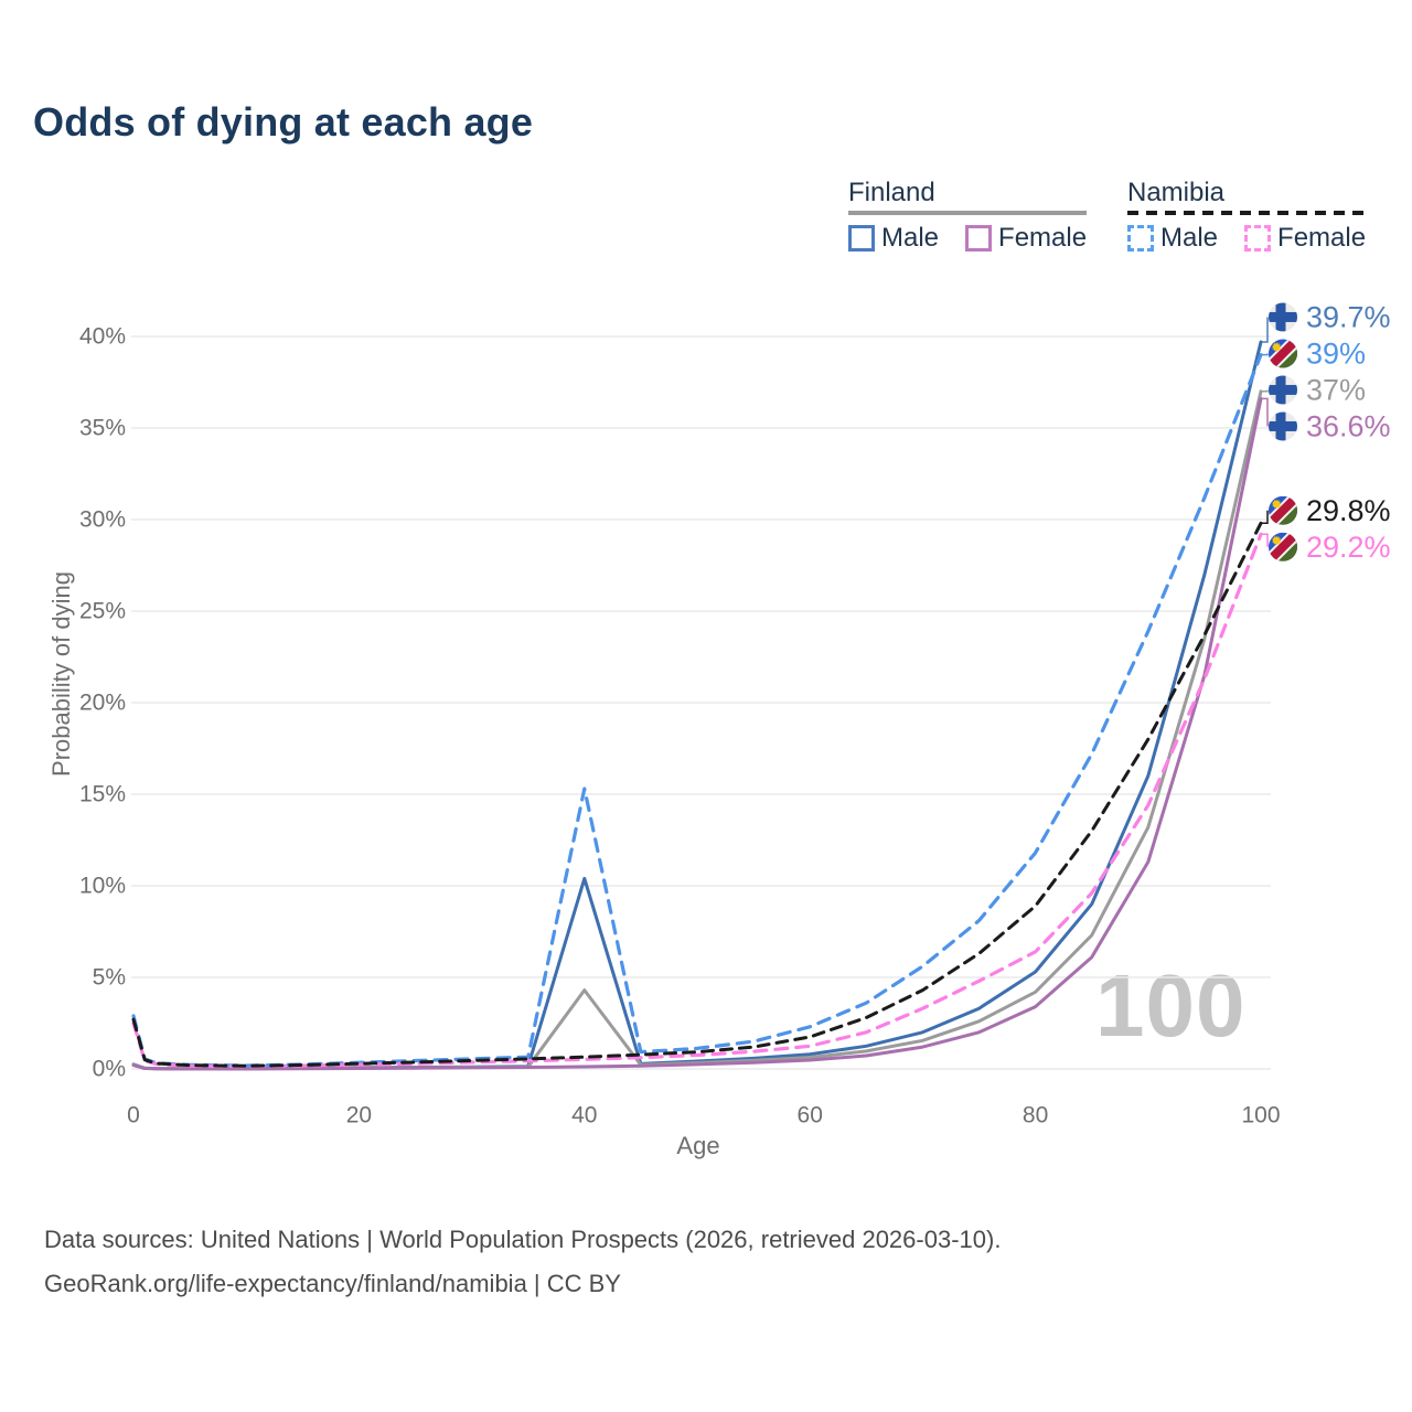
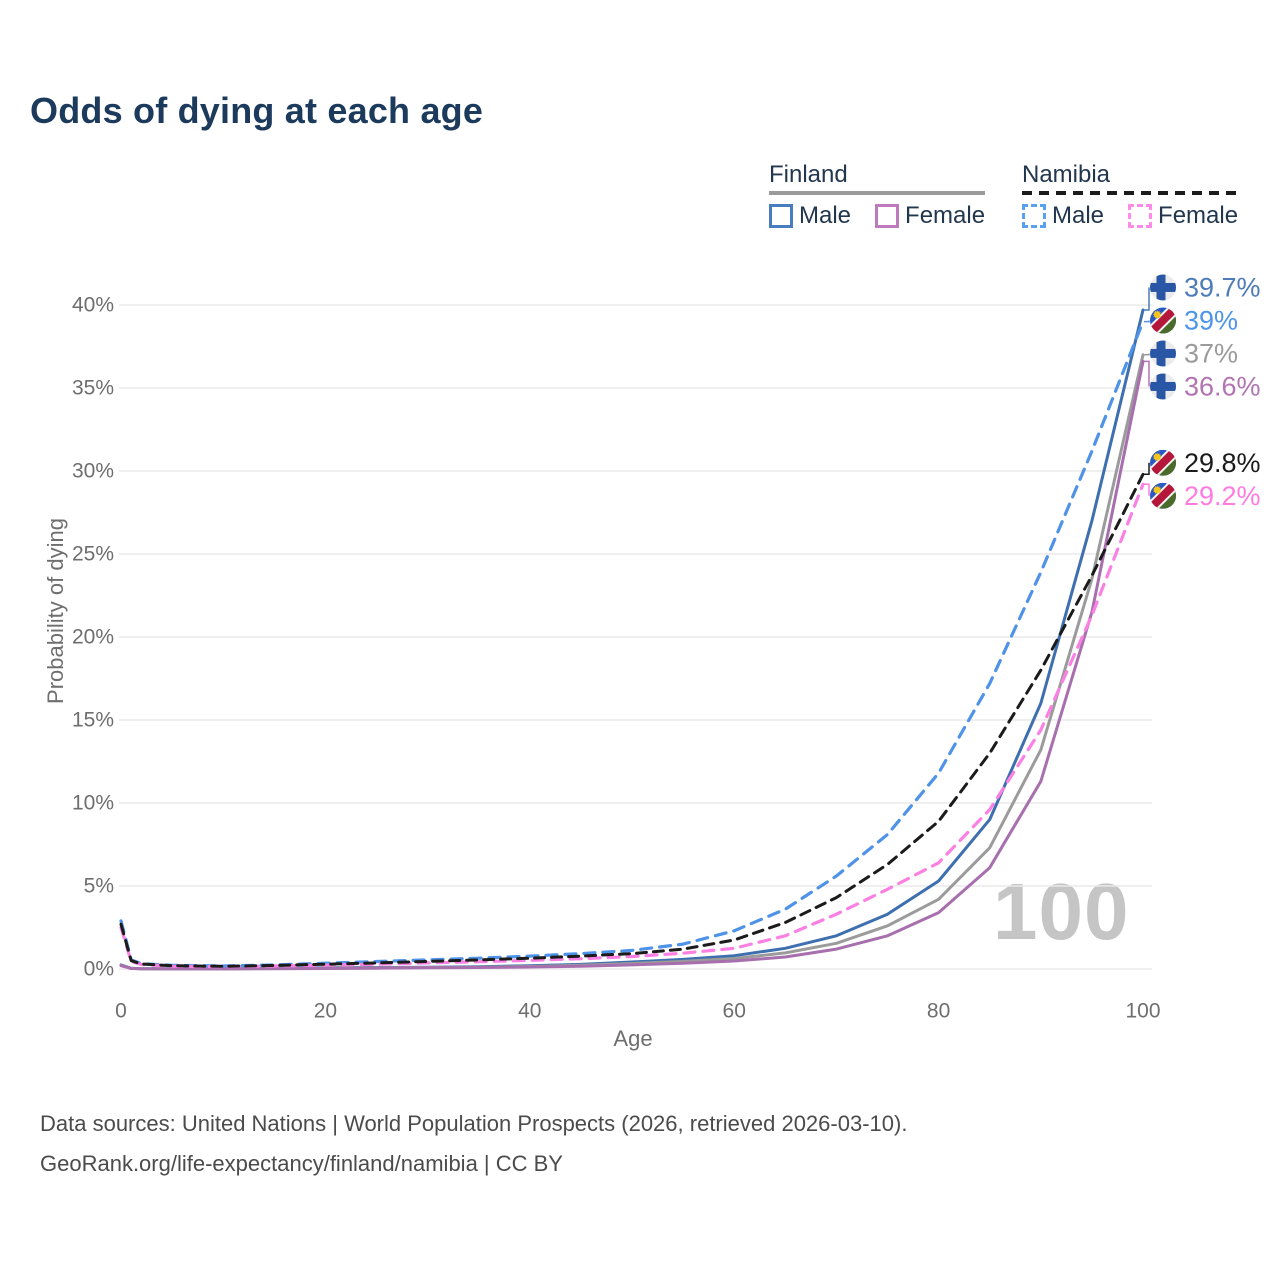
Finland Male/40: 10.4% -> 0.2%
Finland/40: 4.3% -> 0.1%
Namibia Male/40: 15.3% -> 0.8%
